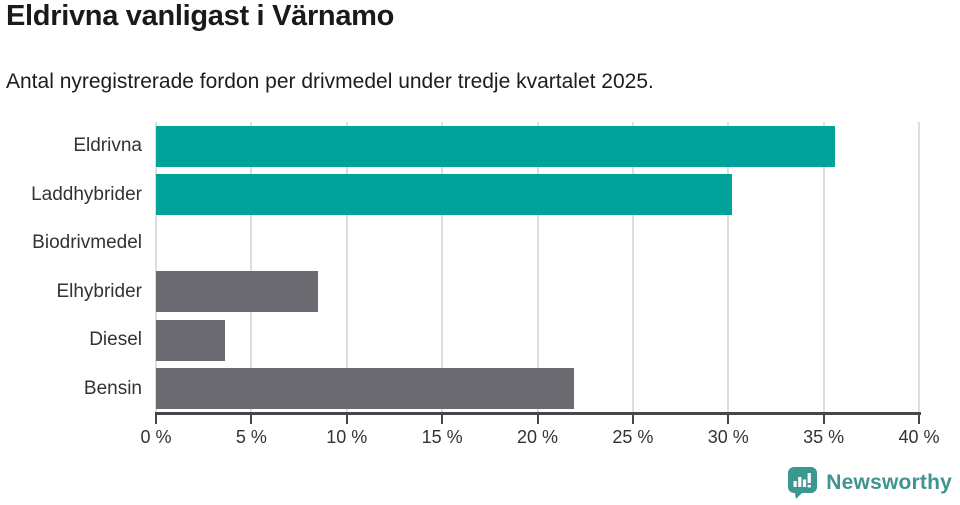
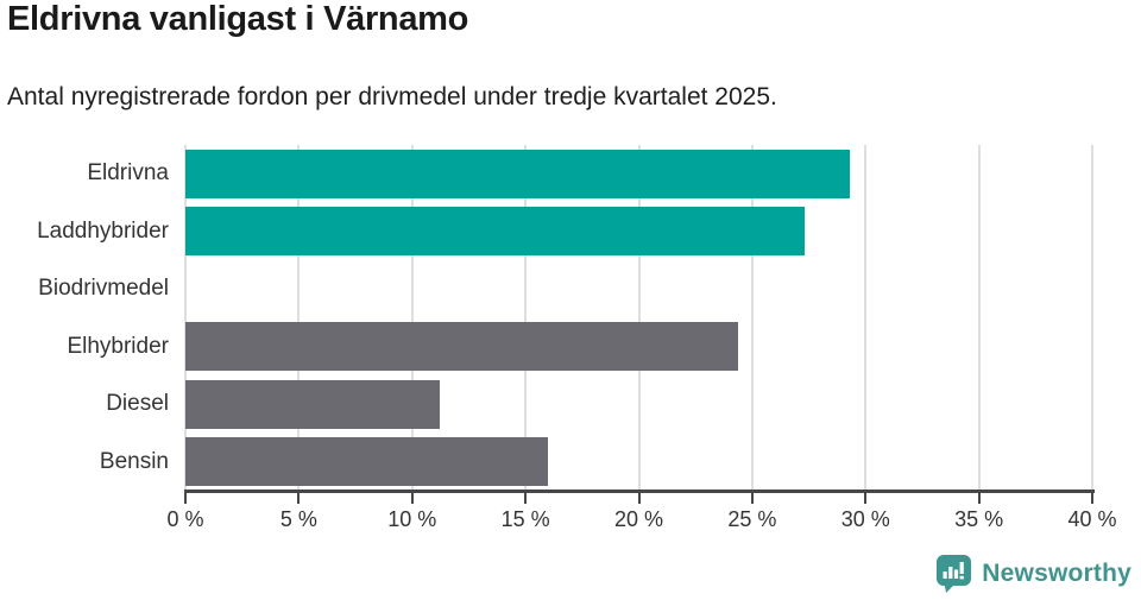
Eldrivna: 35.6% -> 29.3%
Laddhybrider: 30.2% -> 27.3%
Elhybrider: 8.5% -> 24.4%
Diesel: 3.6% -> 11.2%
Bensin: 21.9% -> 16.0%
